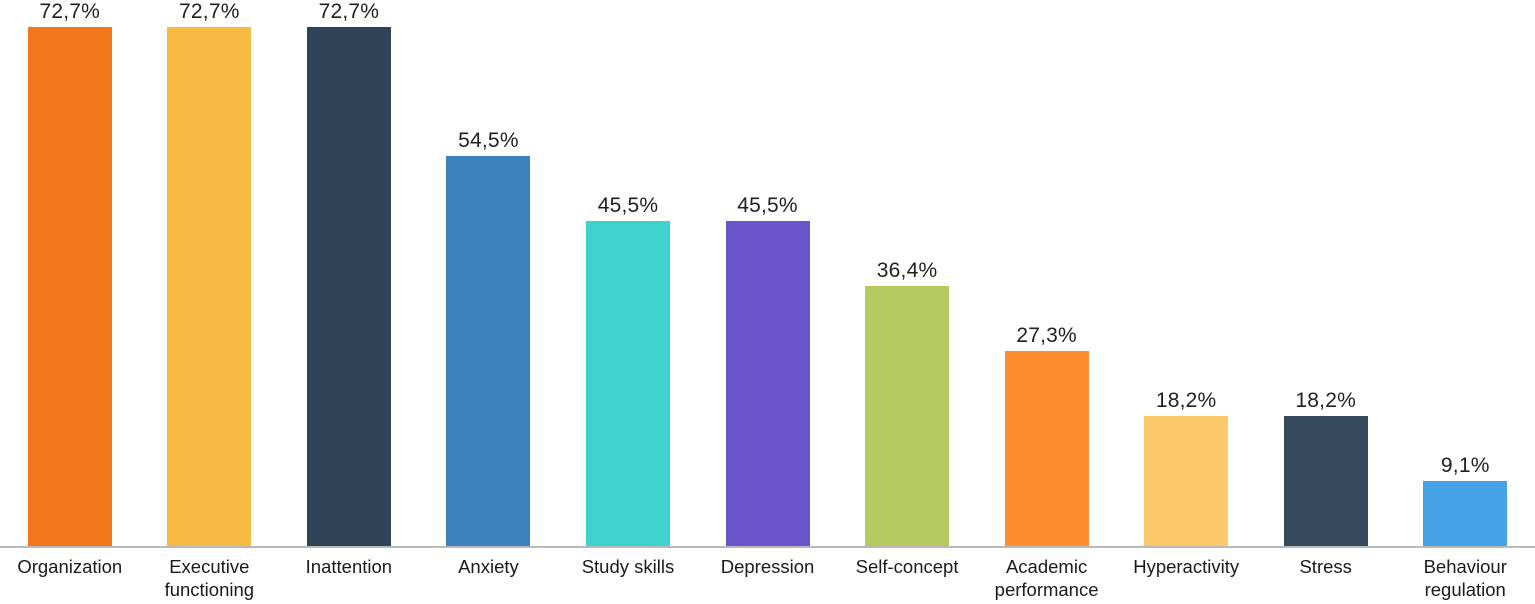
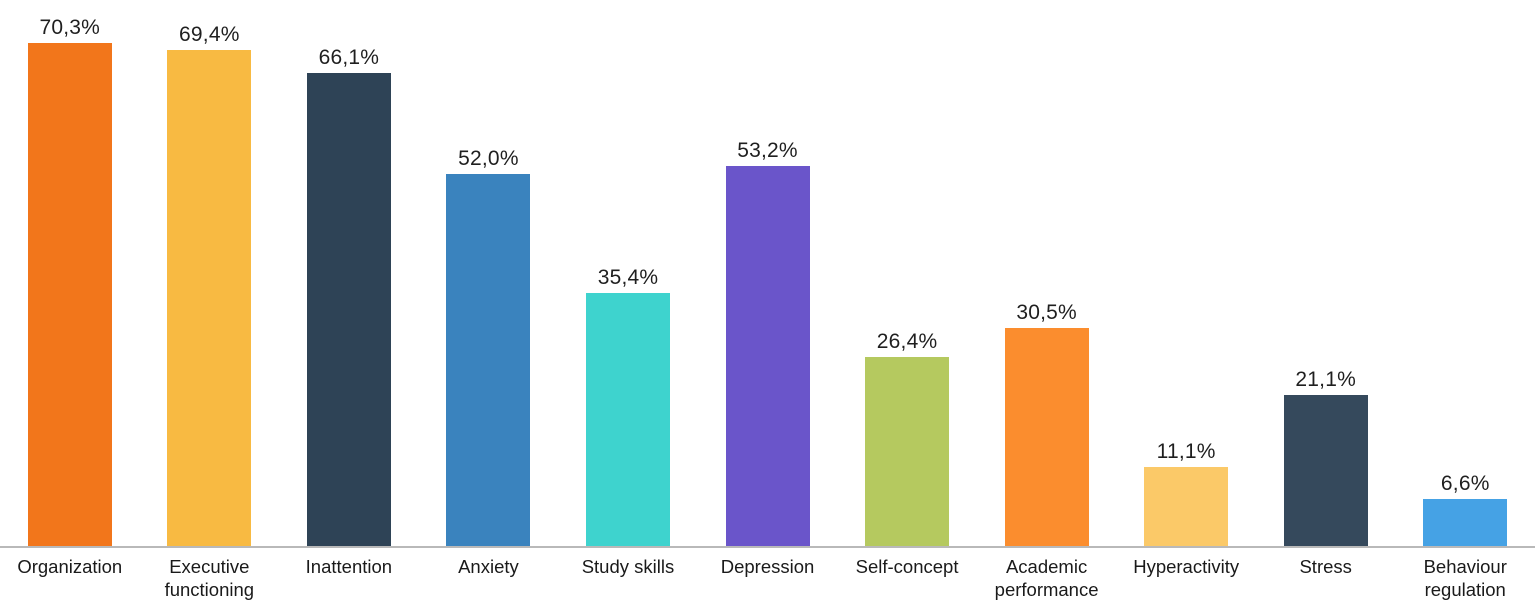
Organization: 72,7% -> 70,3%
Executive functioning: 72,7% -> 69,4%
Inattention: 72,7% -> 66,1%
Anxiety: 54,5% -> 52,0%
Study skills: 45,5% -> 35,4%
Depression: 45,5% -> 53,2%
Self-concept: 36,4% -> 26,4%
Academic performance: 27,3% -> 30,5%
Hyperactivity: 18,2% -> 11,1%
Stress: 18,2% -> 21,1%
Behaviour regulation: 9,1% -> 6,6%
